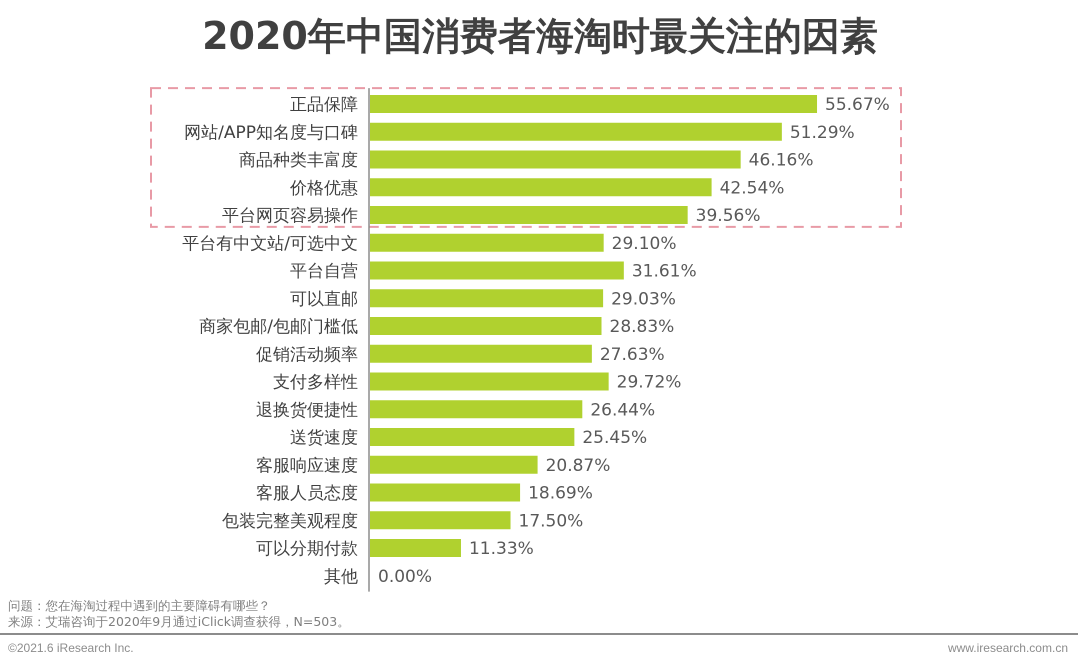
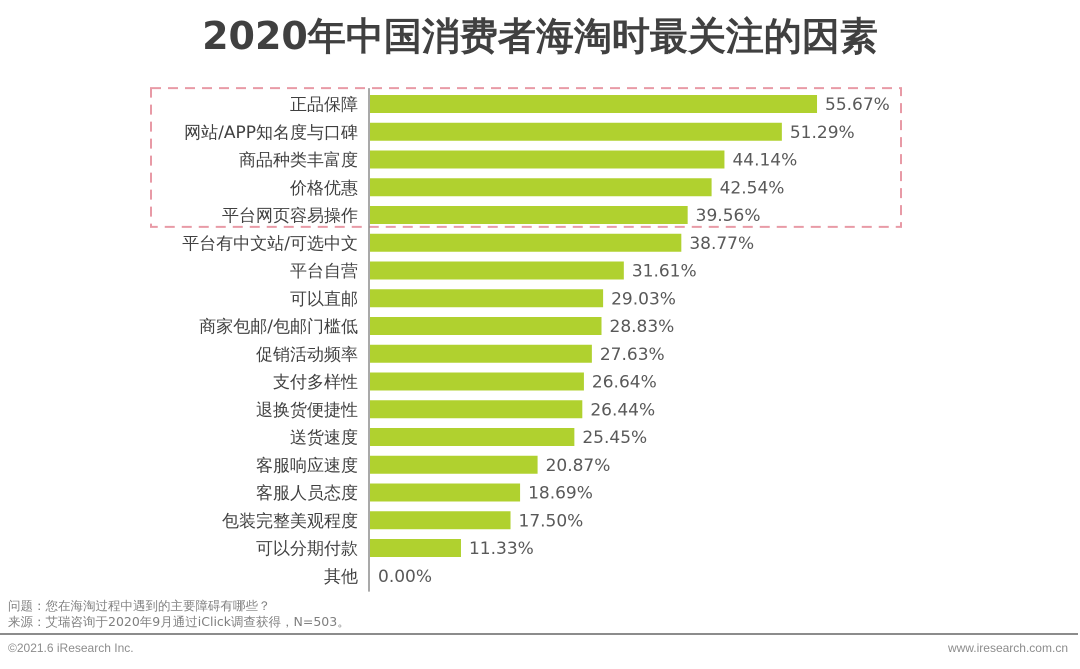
商品种类丰富度: 46.16% -> 44.14%
平台有中文站/可选中文: 29.10% -> 38.77%
支付多样性: 29.72% -> 26.64%
